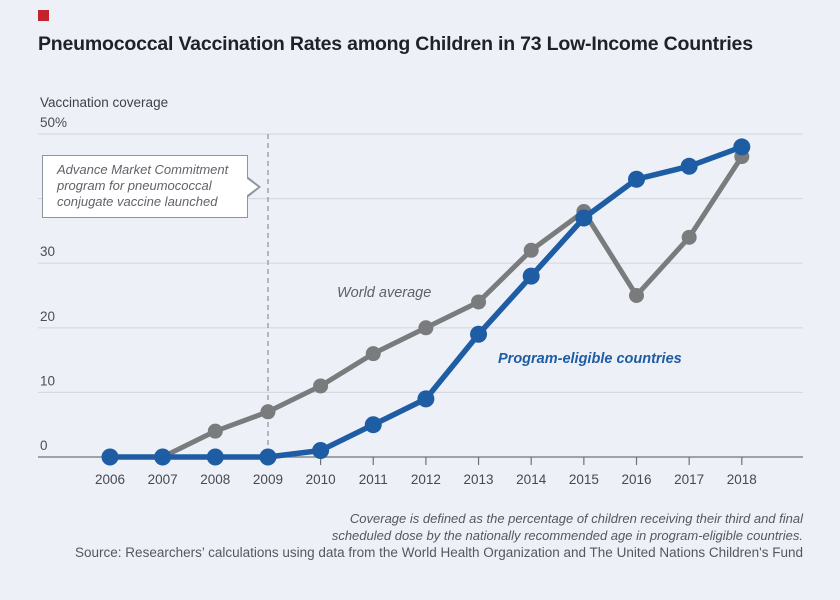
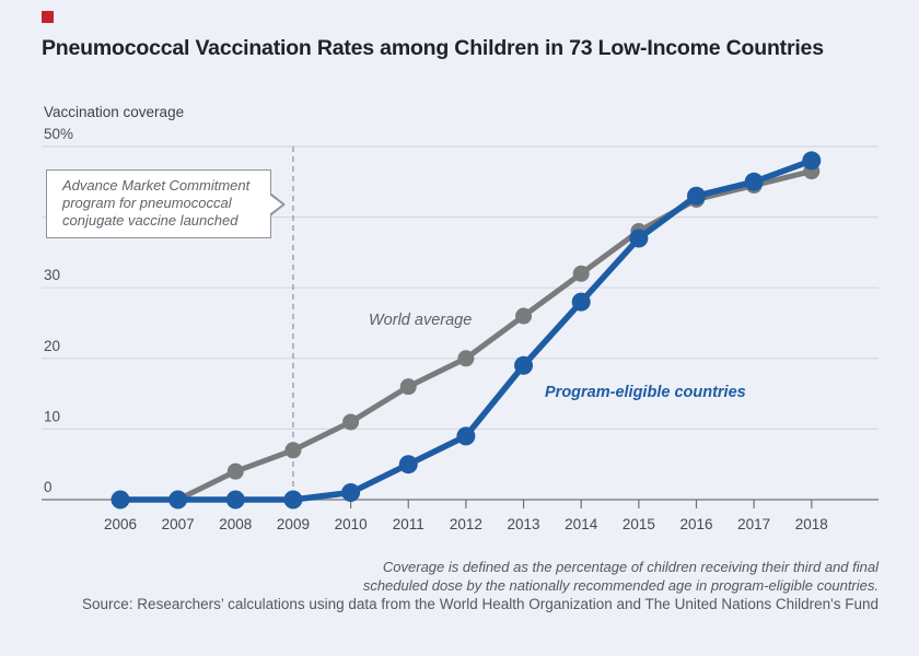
World average/2013: 24 -> 26
World average/2016: 25 -> 42
World average/2017: 34 -> 44
